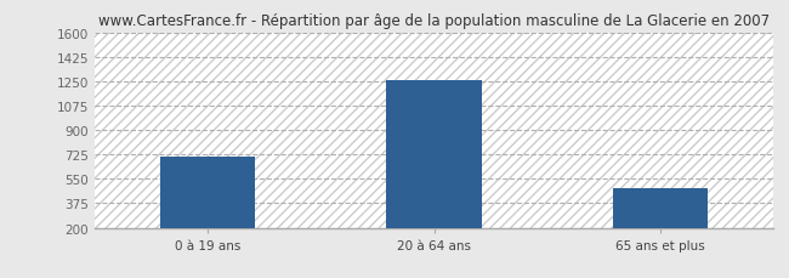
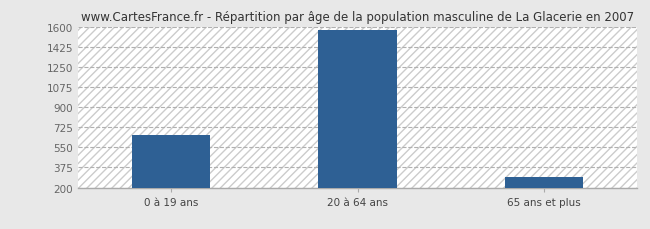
0 à 19 ans: 710 -> 660
20 à 64 ans: 1260 -> 1570
65 ans et plus: 480 -> 300
